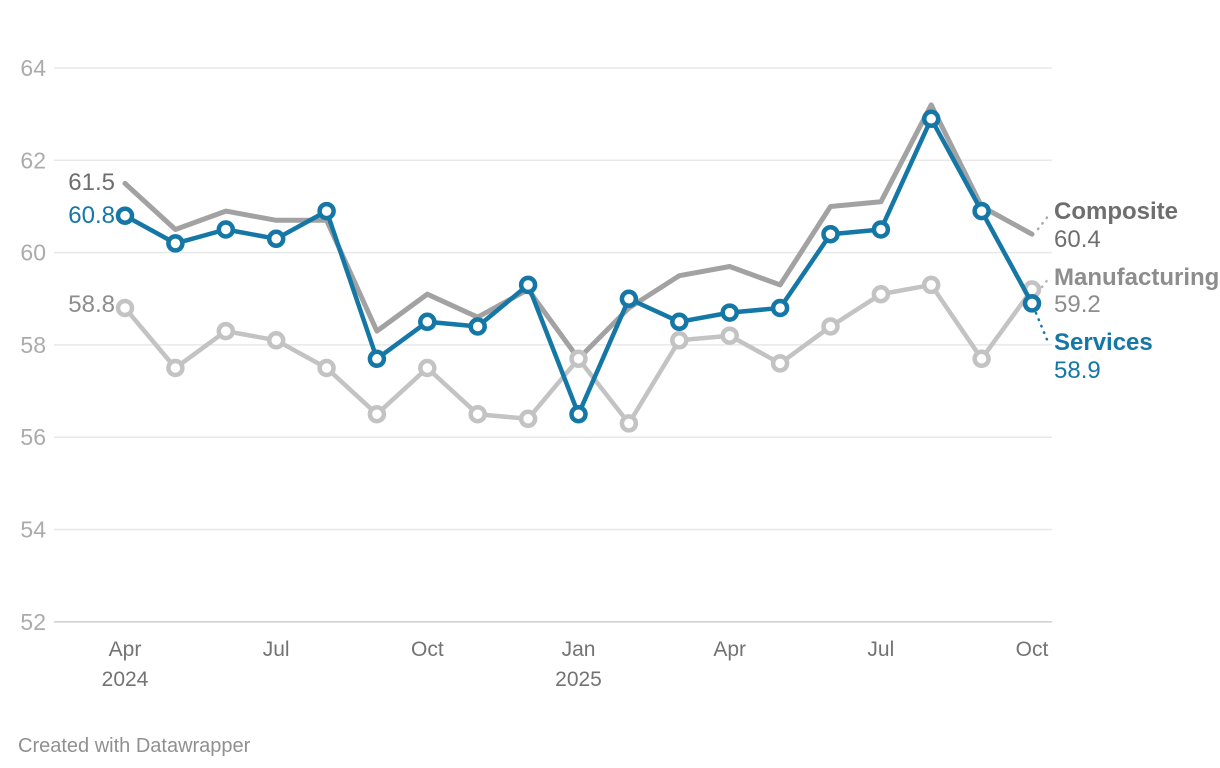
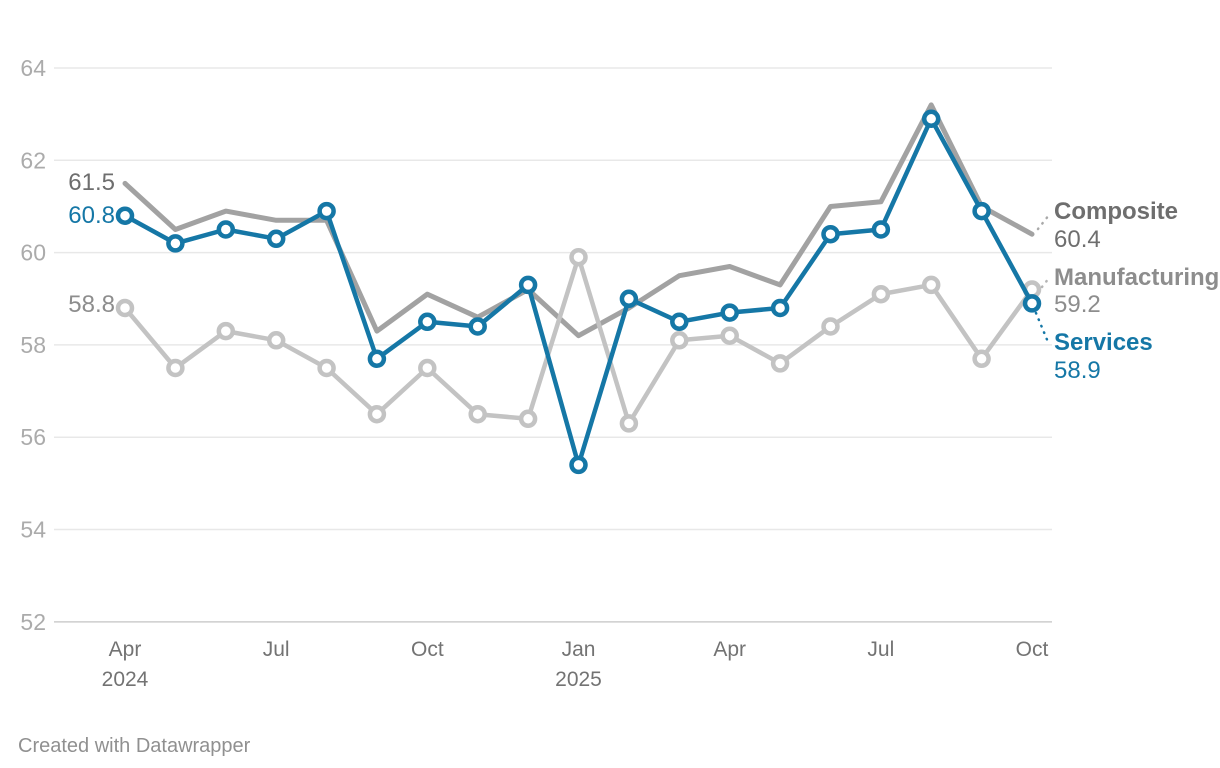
Composite/Jan 2025: 57.7 -> 58.2
Manufacturing/Jan 2025: 57.7 -> 59.9
Services/Jan 2025: 56.5 -> 55.4
